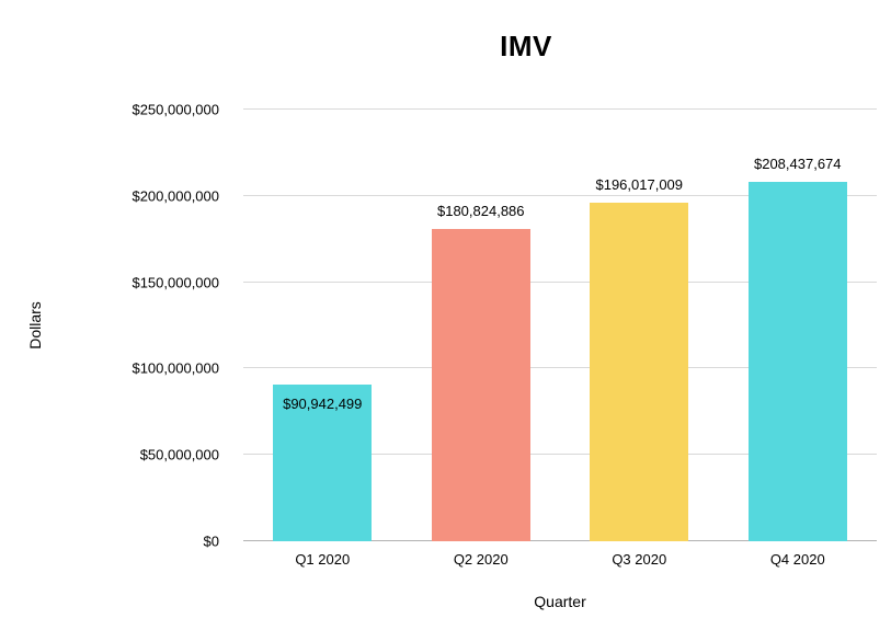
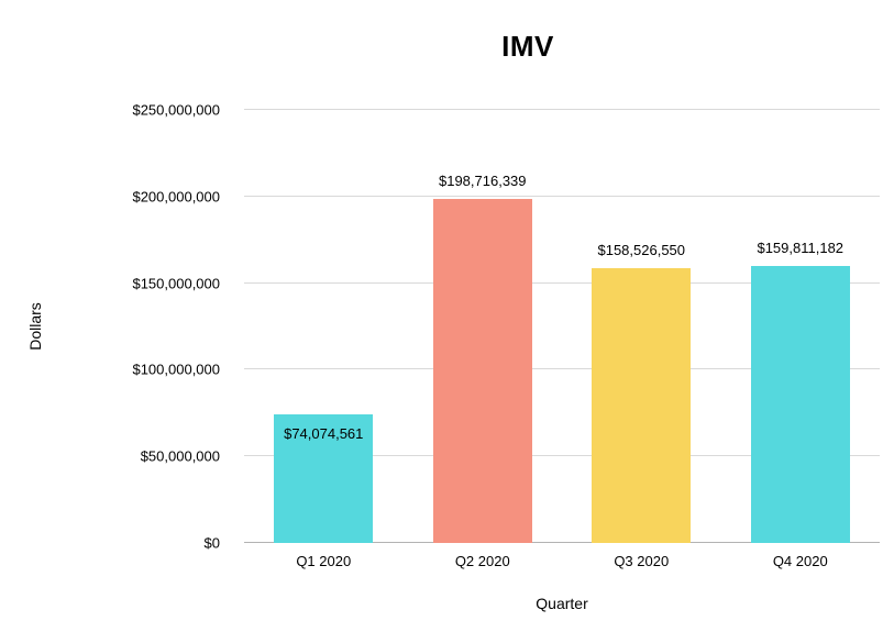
Q1 2020: $90,942,499 -> $74,074,561
Q2 2020: $180,824,886 -> $198,716,339
Q3 2020: $196,017,009 -> $158,526,550
Q4 2020: $208,437,674 -> $159,811,182
